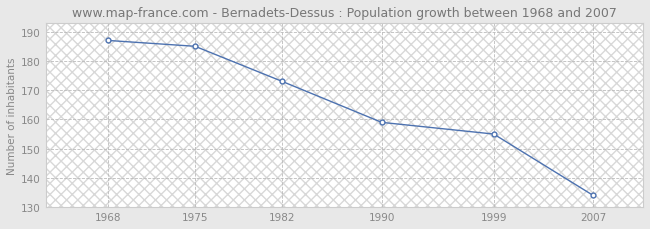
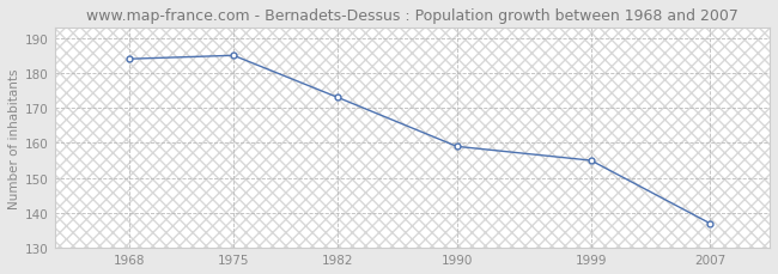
1968: 187 -> 184
2007: 134 -> 137
